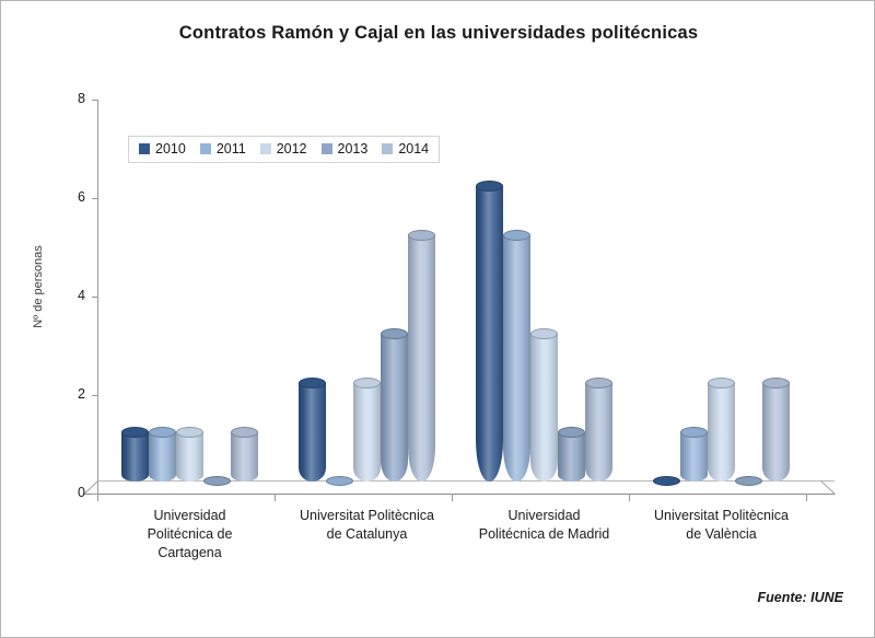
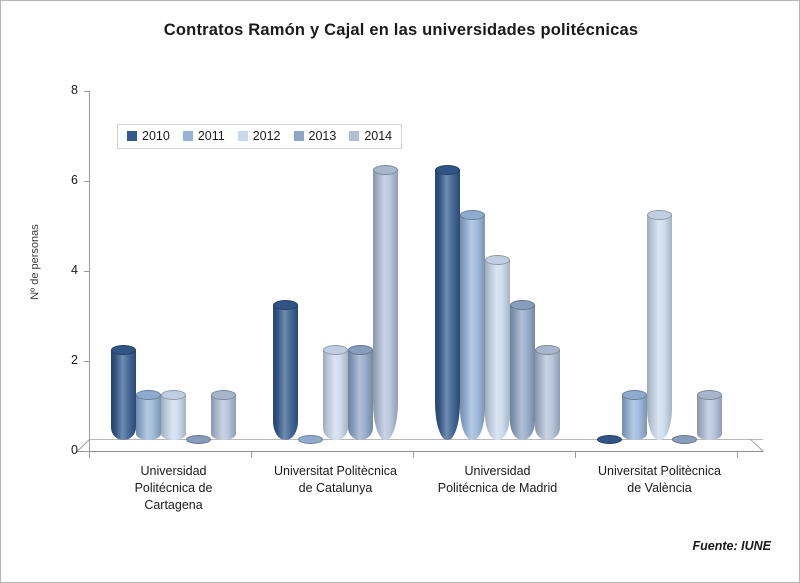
2010/Universidad Politécnica de Cartagena: 1 -> 2
2010/Universitat Politècnica de Catalunya: 2 -> 3
2013/Universitat Politècnica de Catalunya: 3 -> 2
2014/Universitat Politècnica de Catalunya: 5 -> 6
2012/Universidad Politécnica de Madrid: 3 -> 4
2013/Universidad Politécnica de Madrid: 1 -> 3
2012/Universitat Politècnica de València: 2 -> 5
2014/Universitat Politècnica de València: 2 -> 1
